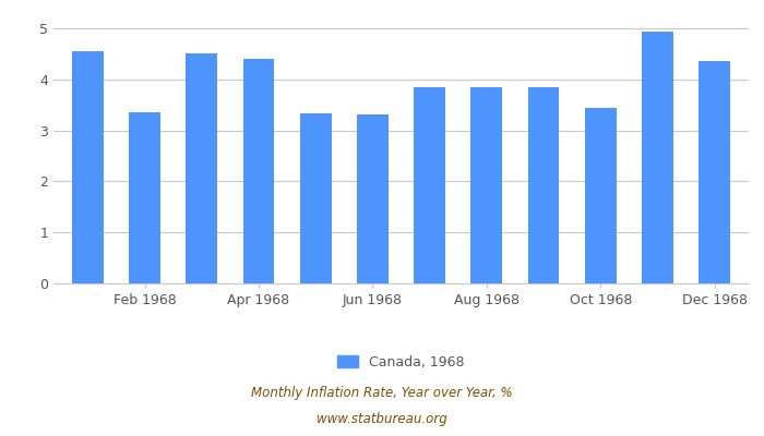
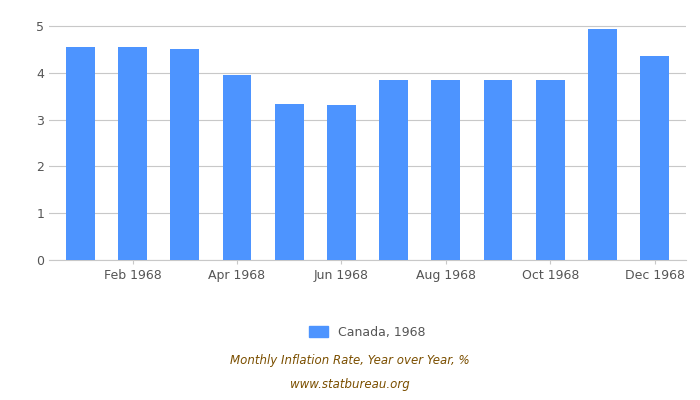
Feb 1968: 3.35 -> 4.55
Apr 1968: 4.40 -> 3.95
Oct 1968: 3.45 -> 3.85
